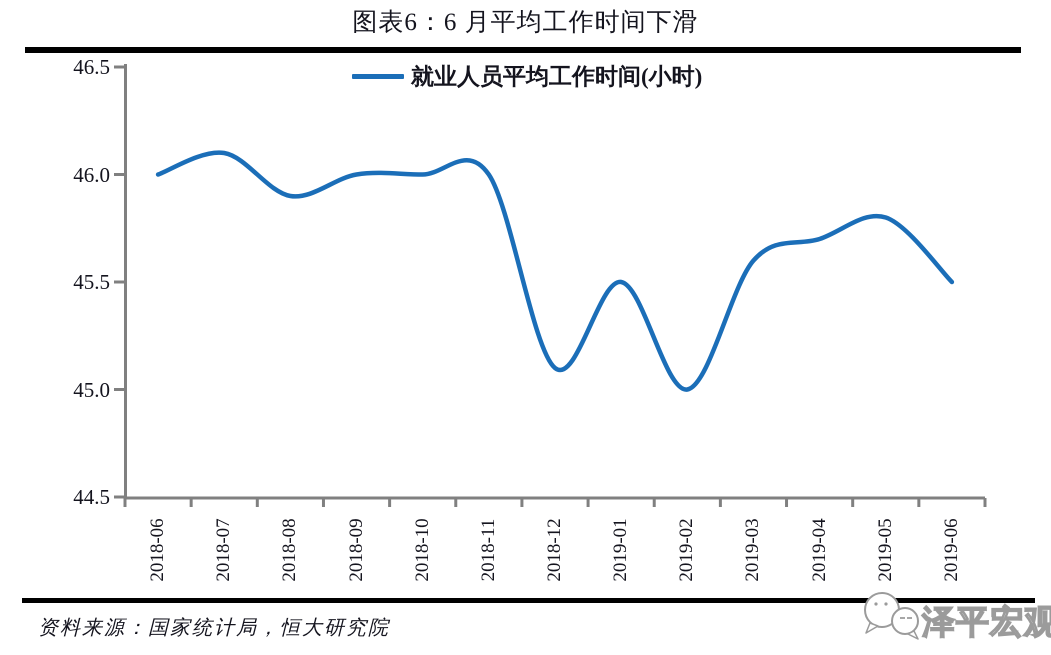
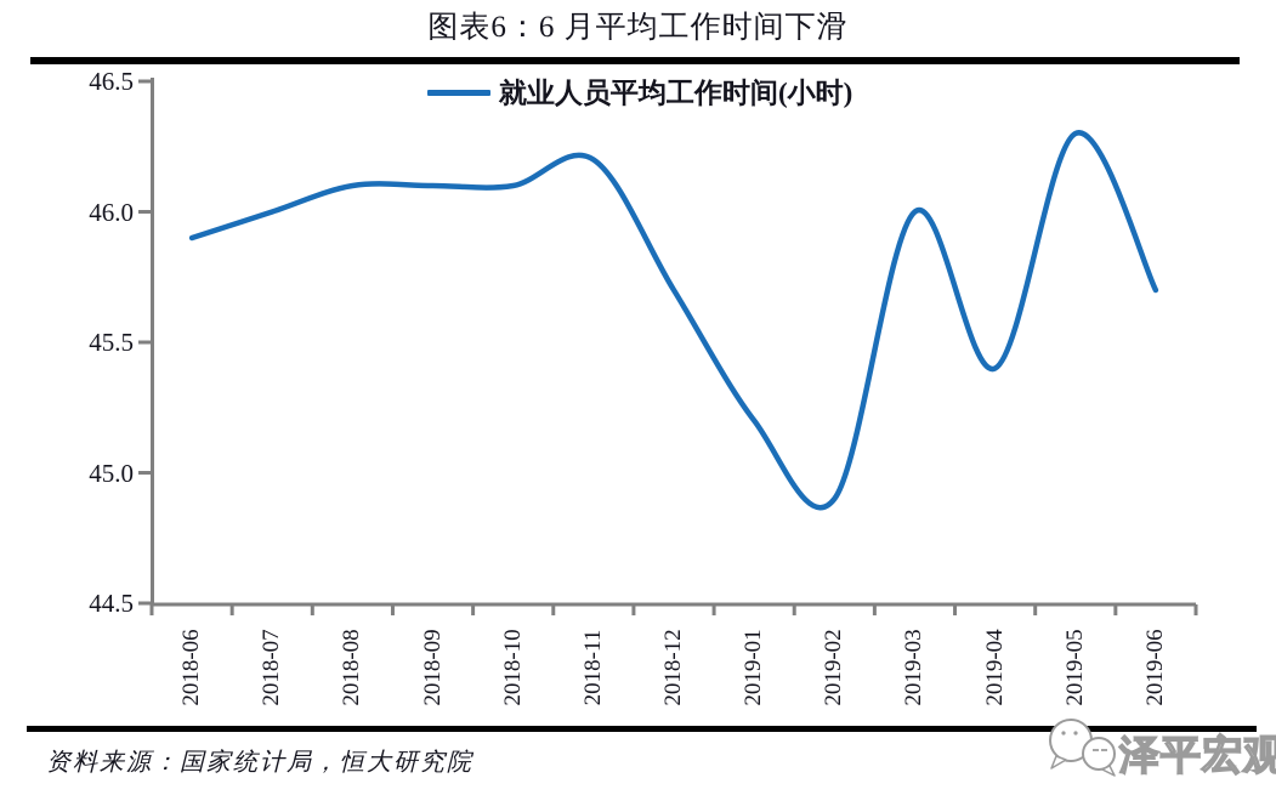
2018-06: 46.0 -> 45.9
2018-07: 46.1 -> 46.0
2018-08: 45.9 -> 46.1
2018-09: 46.0 -> 46.1
2018-10: 46.0 -> 46.1
2018-11: 46.0 -> 46.2
2018-12: 45.1 -> 45.7
2019-01: 45.5 -> 45.2
2019-02: 45.0 -> 44.9
2019-03: 45.6 -> 46.0
2019-04: 45.7 -> 45.4
2019-05: 45.8 -> 46.3
2019-06: 45.5 -> 45.7
